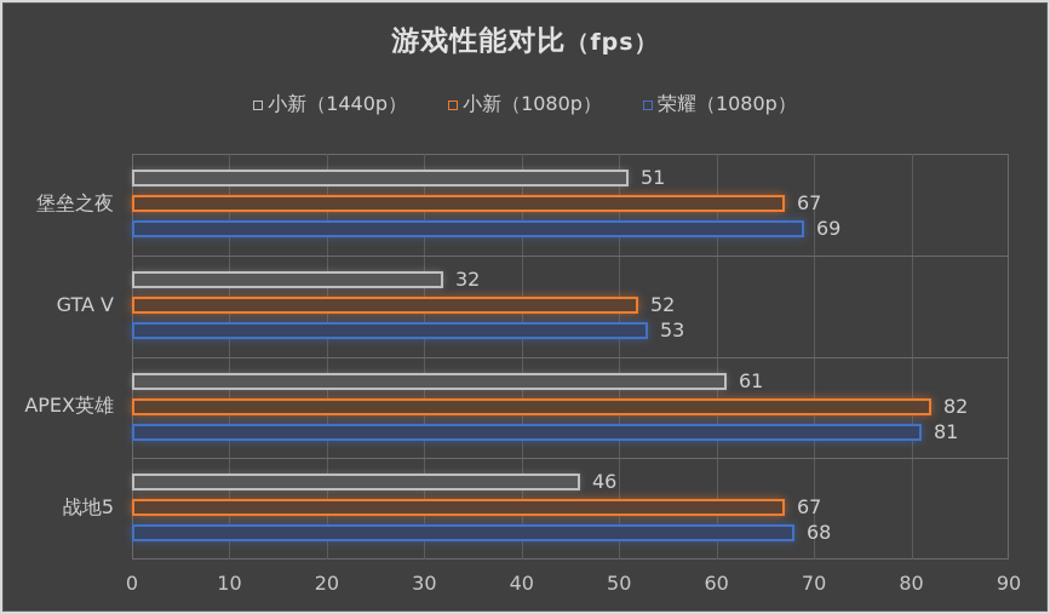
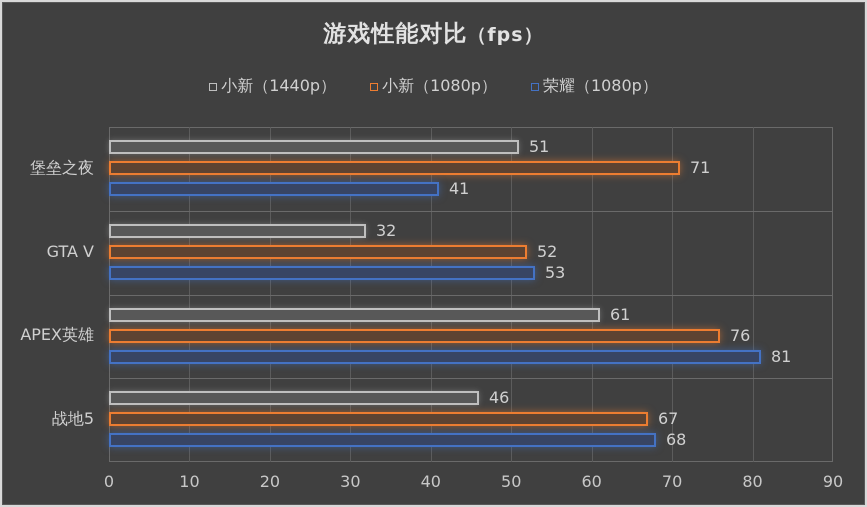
小新（1080p）/堡垒之夜: 67 -> 71
荣耀（1080p）/堡垒之夜: 69 -> 41
小新（1080p）/APEX英雄: 82 -> 76
